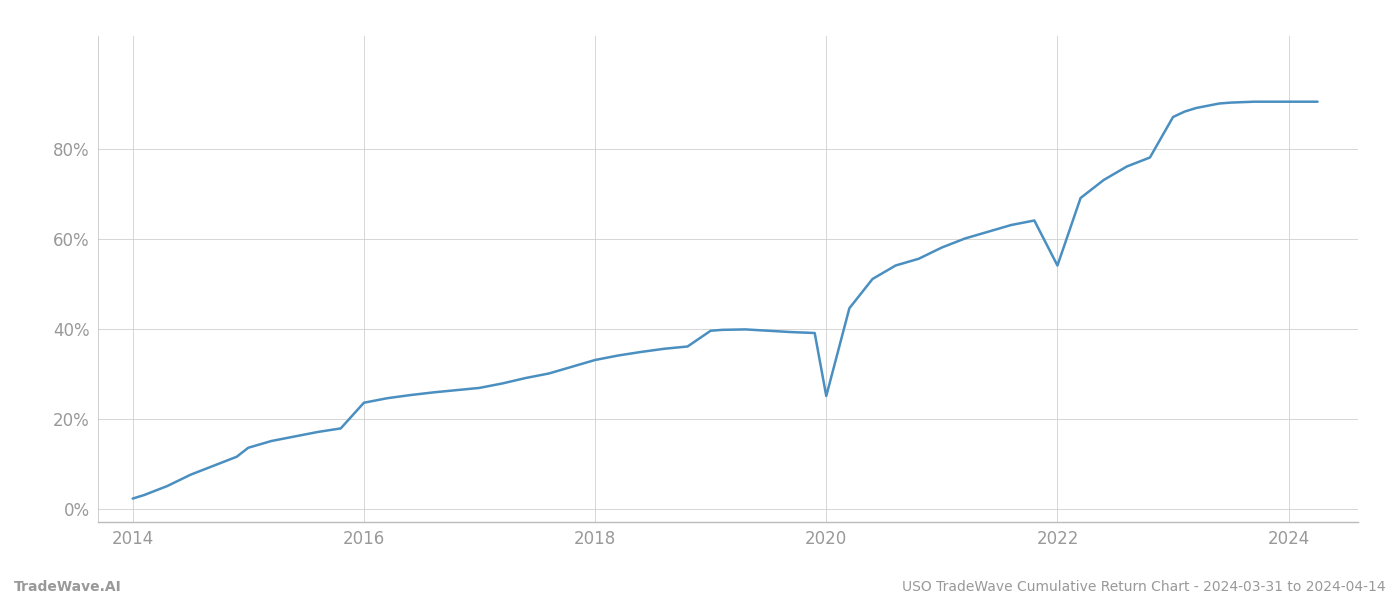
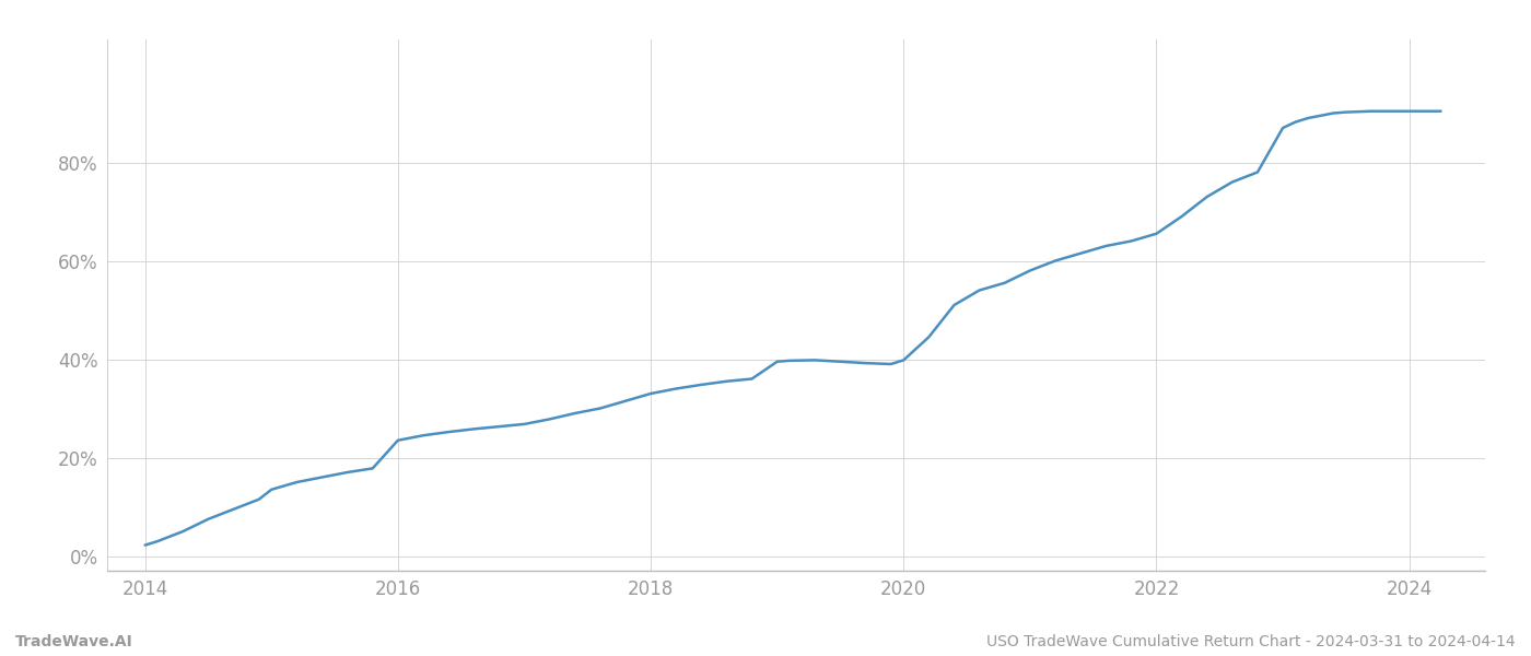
2020: 25.0% -> 39.8%
2022: 54.0% -> 65.5%
